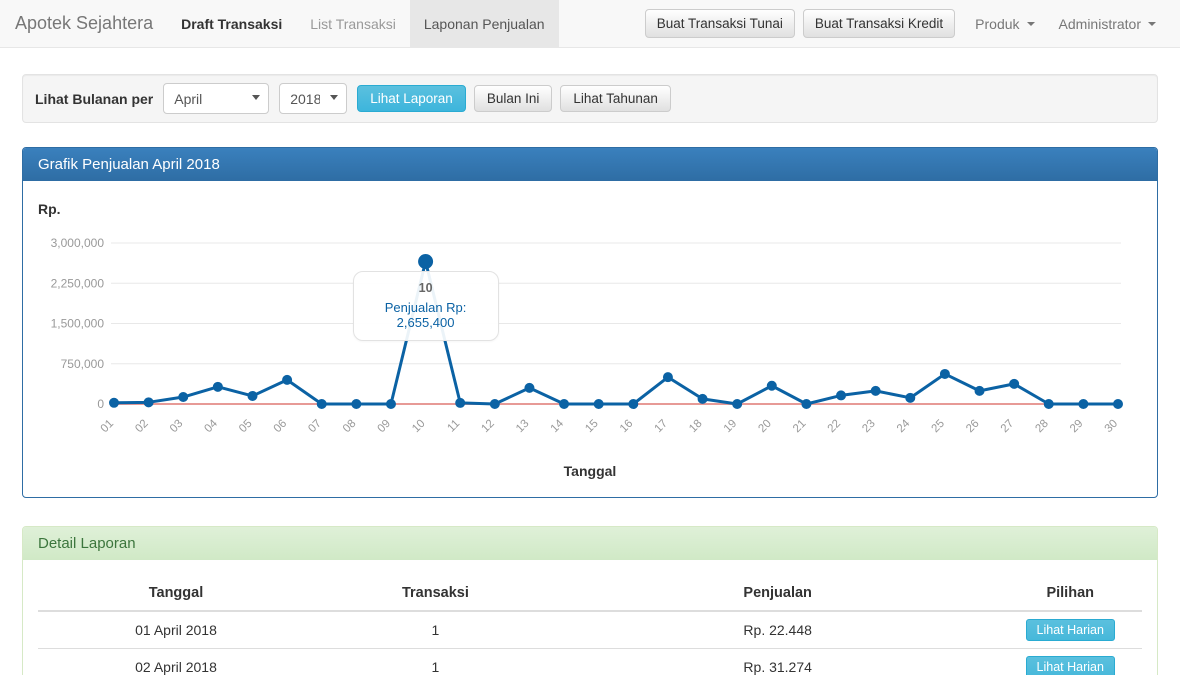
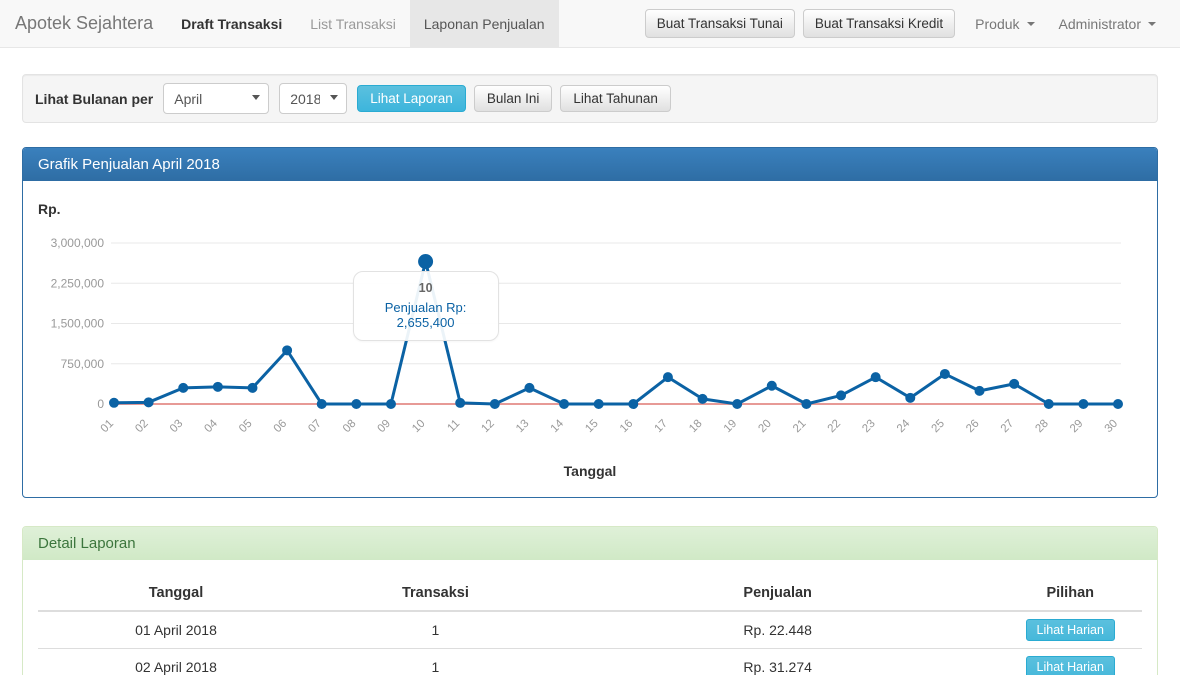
Penjualan/03: 100000 -> 300000
Penjualan/05: 200000 -> 300000
Penjualan/06: 400000 -> 1000000
Penjualan/23: 200000 -> 500000
